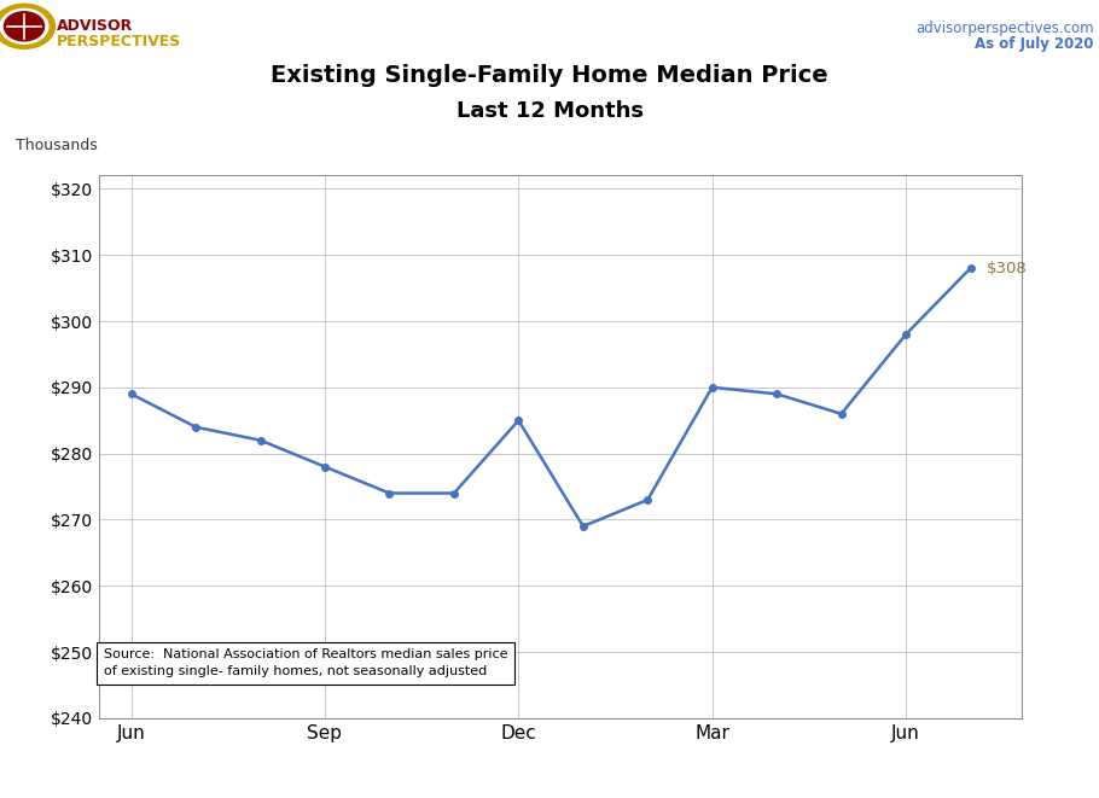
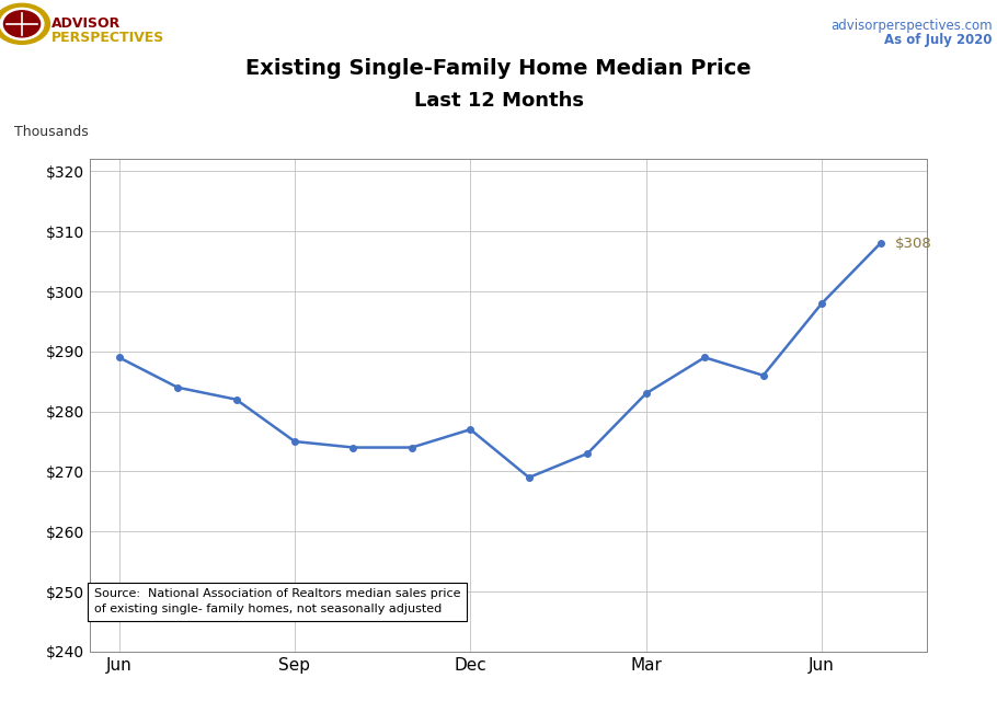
Sep: $278 -> $275
Dec: $285 -> $277
Mar: $290 -> $283
